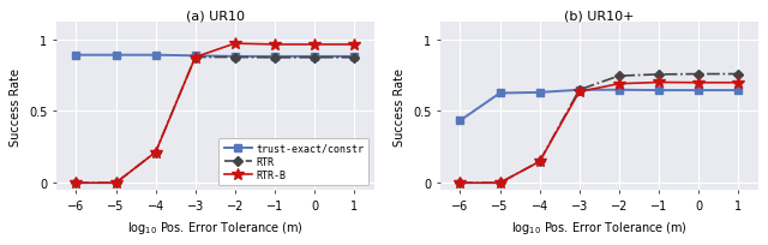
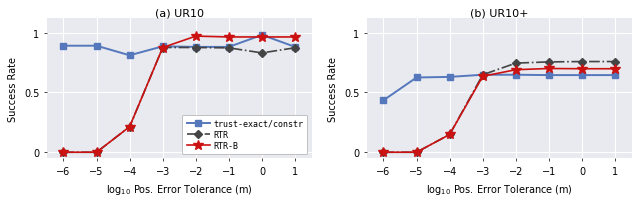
(a) UR10/trust-exact/constr/−4: 0.89 -> 0.81
(a) UR10/trust-exact/constr/0: 0.88 -> 0.98
(a) UR10/RTR/0: 0.87 -> 0.83
